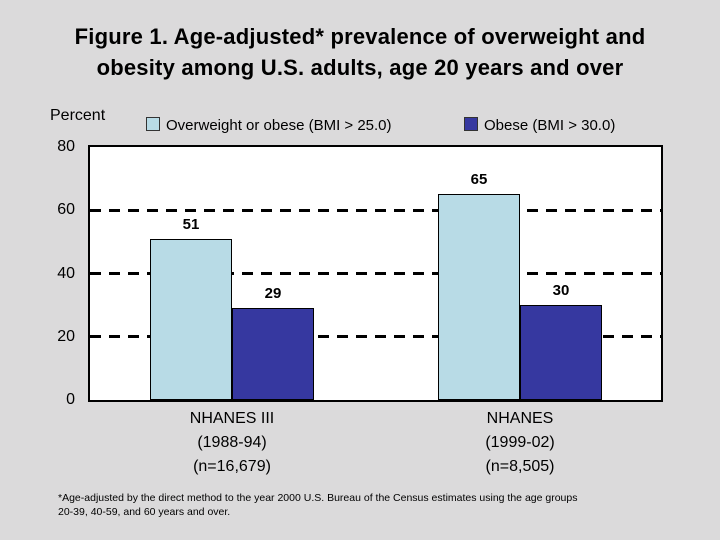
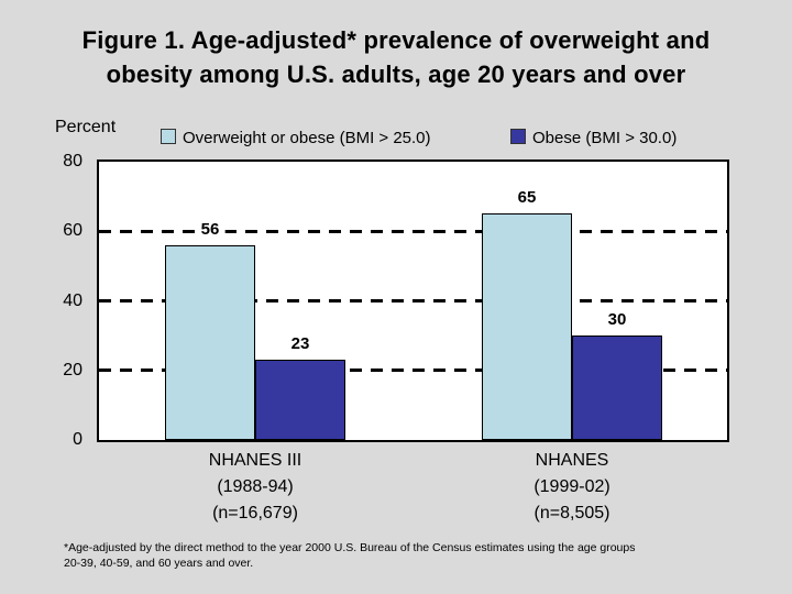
Overweight or obese (BMI > 25.0)/NHANES III (1988-94) (n=16,679): 51 -> 56
Obese (BMI > 30.0)/NHANES III (1988-94) (n=16,679): 29 -> 23
